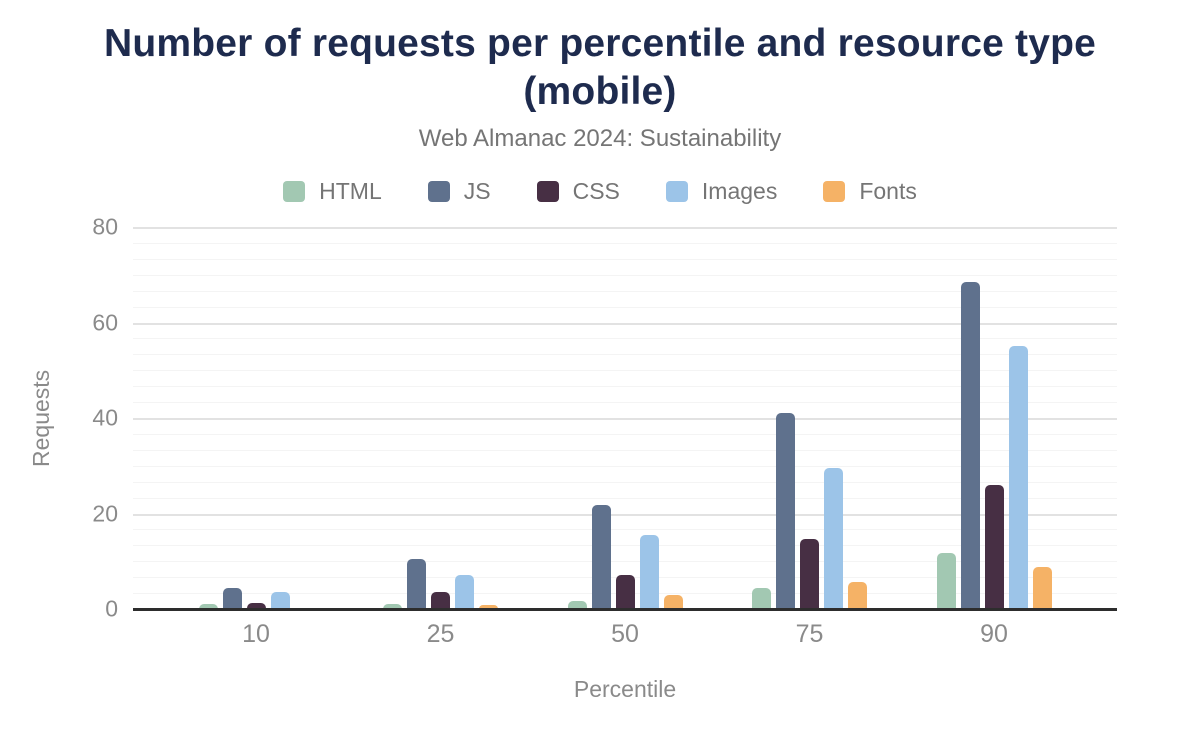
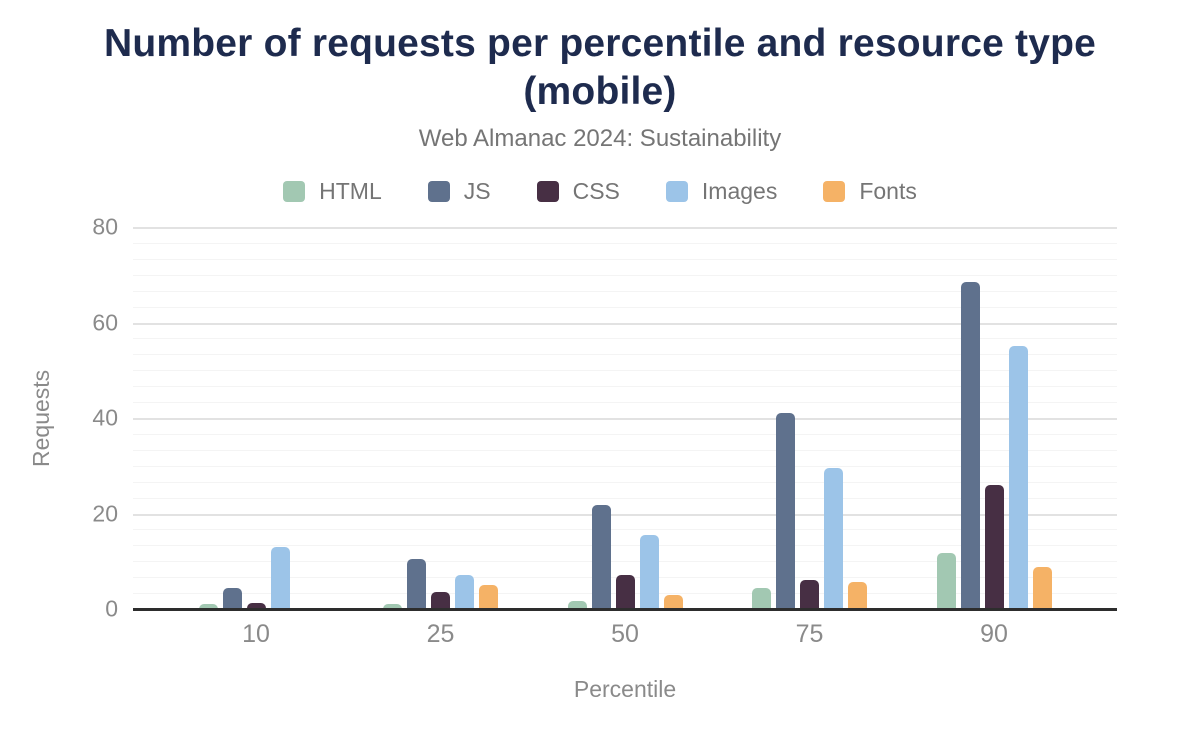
Images/10: 4 -> 13
Fonts/25: 1 -> 5
CSS/75: 15 -> 6
